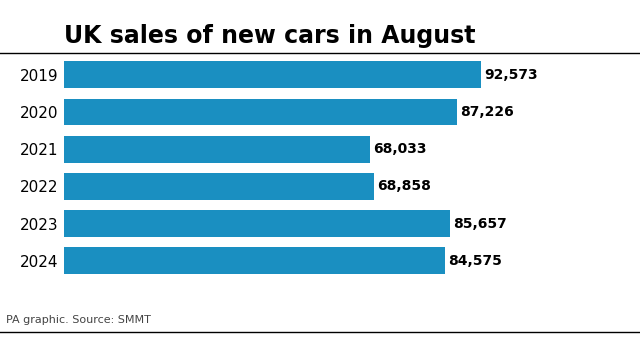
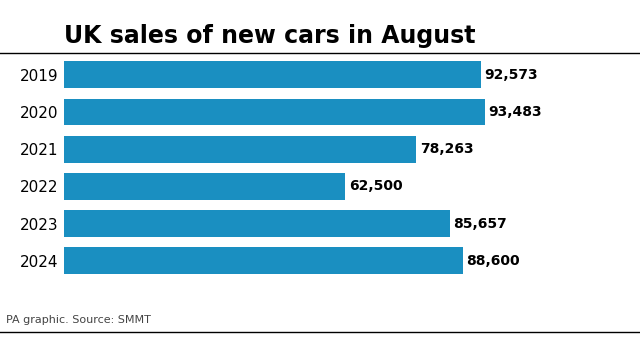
2020: 87,226 -> 93,483
2021: 68,033 -> 78,263
2022: 68,858 -> 62,500
2024: 84,575 -> 88,600
